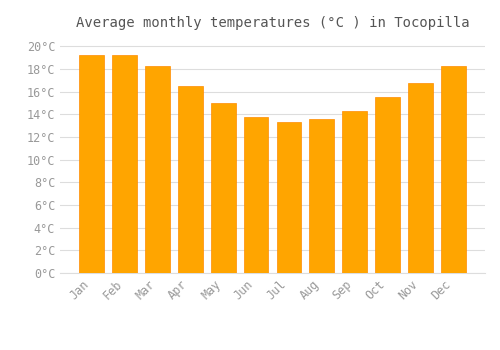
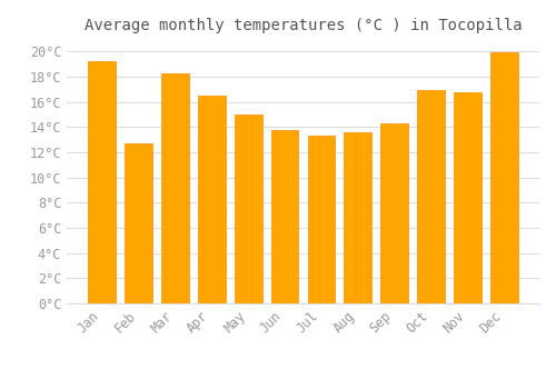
Feb: 19.2°C -> 12.7°C
Oct: 15.5°C -> 16.9°C
Dec: 18.3°C -> 19.9°C
